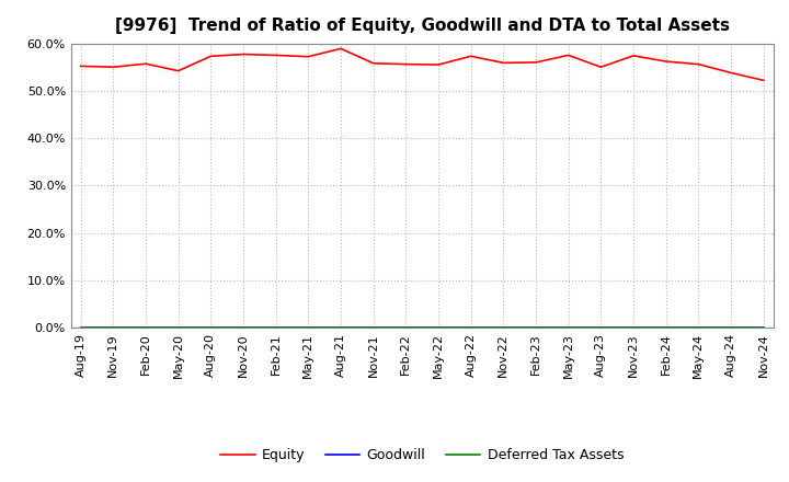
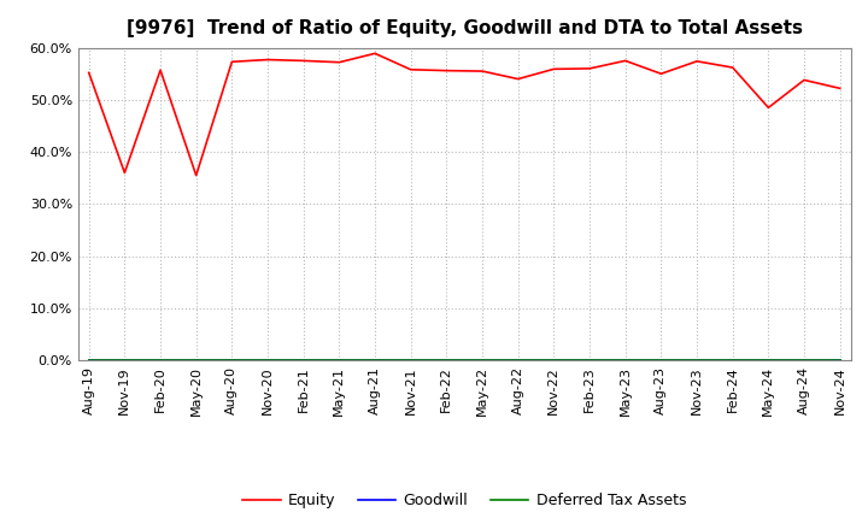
Equity/Nov-19: 55.0% -> 36.0%
Equity/May-20: 54.2% -> 35.5%
Equity/Aug-22: 57.3% -> 54.0%
Equity/May-24: 55.6% -> 48.5%
